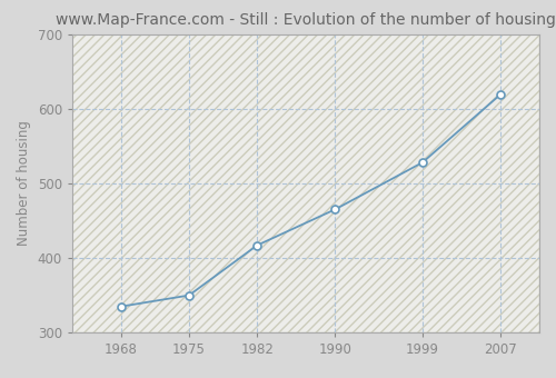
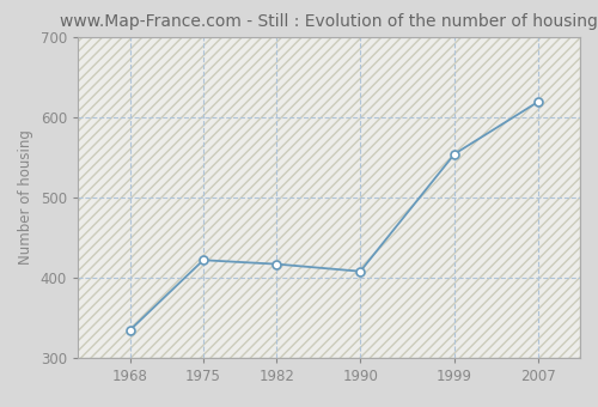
1975: 350 -> 422
1990: 465 -> 408
1999: 528 -> 554
